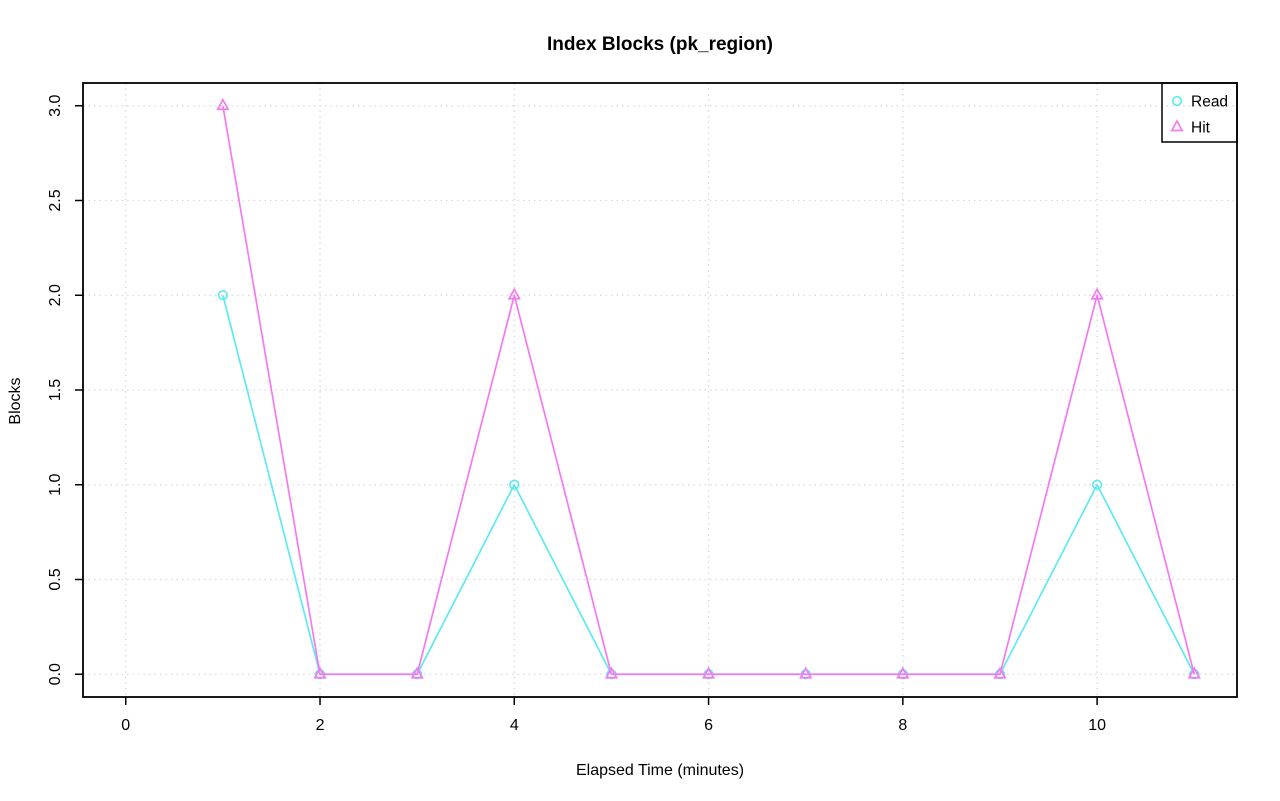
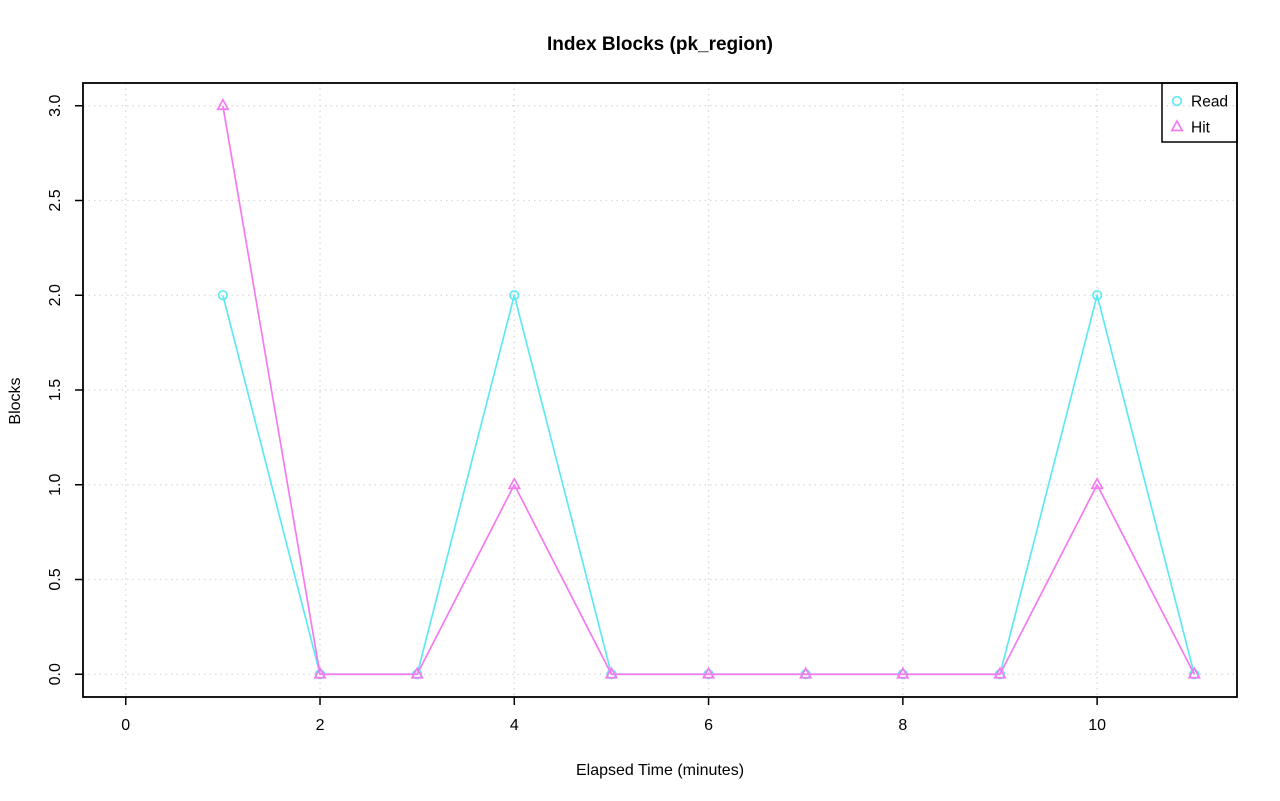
Read/4: 1 -> 2
Hit/4: 2 -> 1
Read/10: 1 -> 2
Hit/10: 2 -> 1
